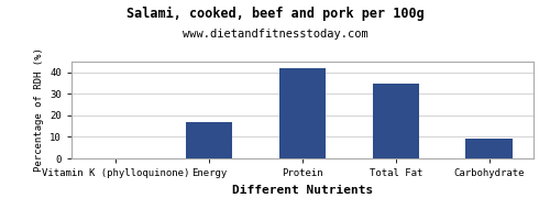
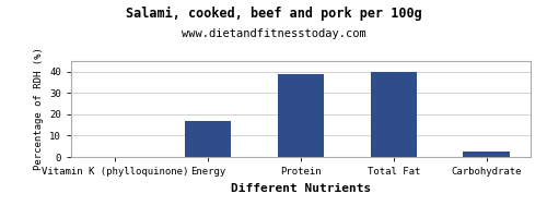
Protein: 42 -> 39
Total Fat: 35 -> 40
Carbohydrate: 9 -> 2
